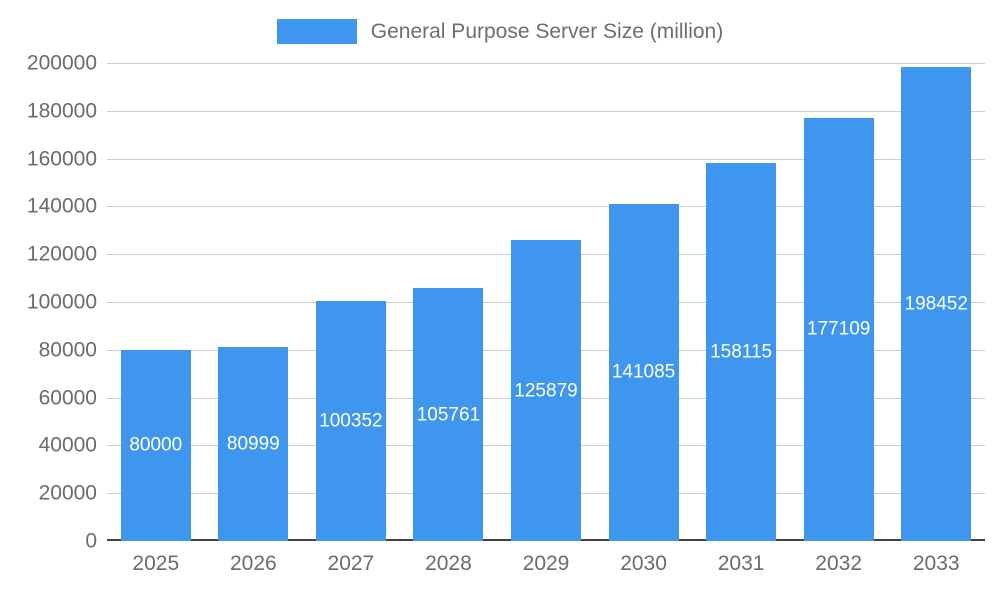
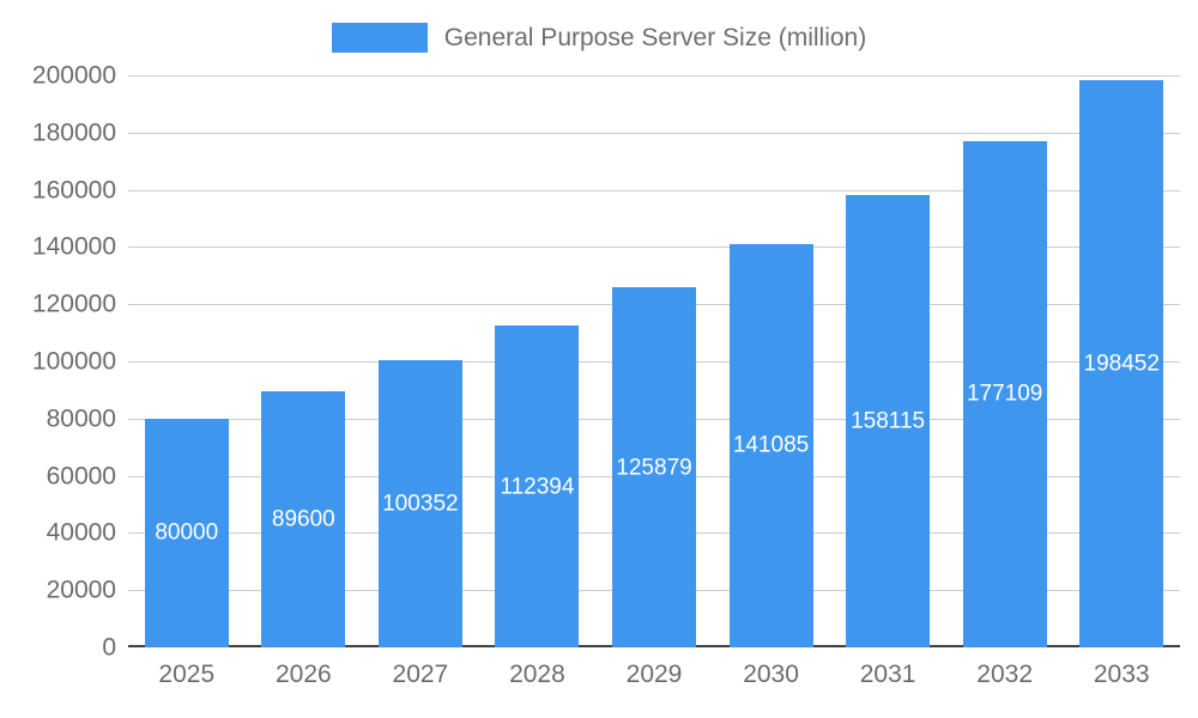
2026: 80999 -> 89600
2028: 105761 -> 112394
